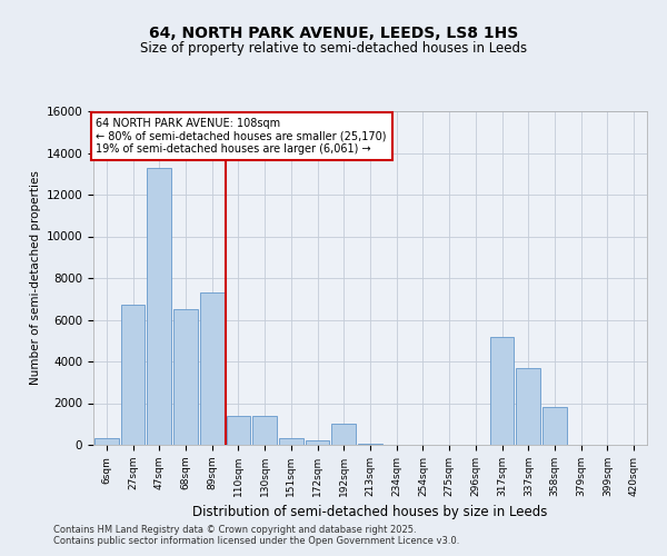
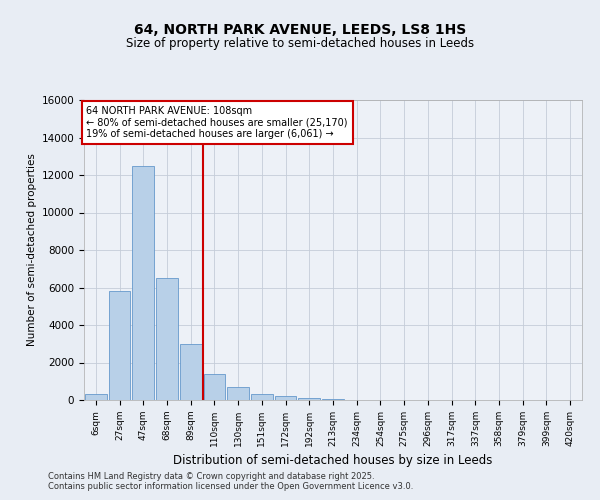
27sqm: 6700 -> 5800
47sqm: 13300 -> 12500
89sqm: 7300 -> 3000
130sqm: 1400 -> 700
192sqm: 1000 -> 100
317sqm: 5200 -> 0
337sqm: 3700 -> 0
358sqm: 1800 -> 0
